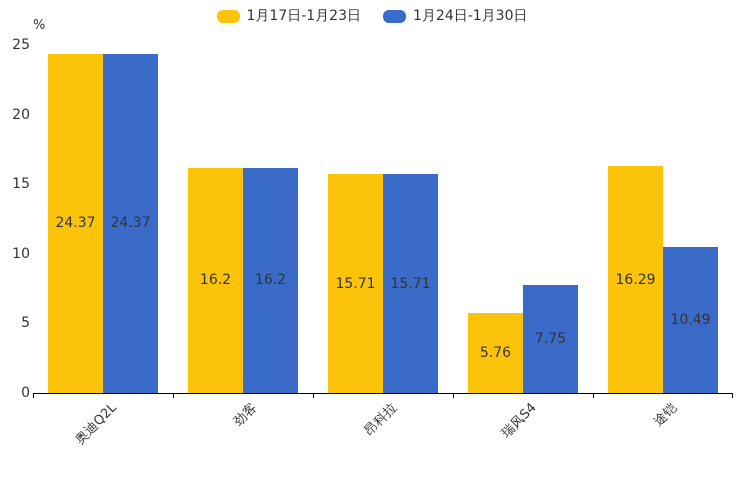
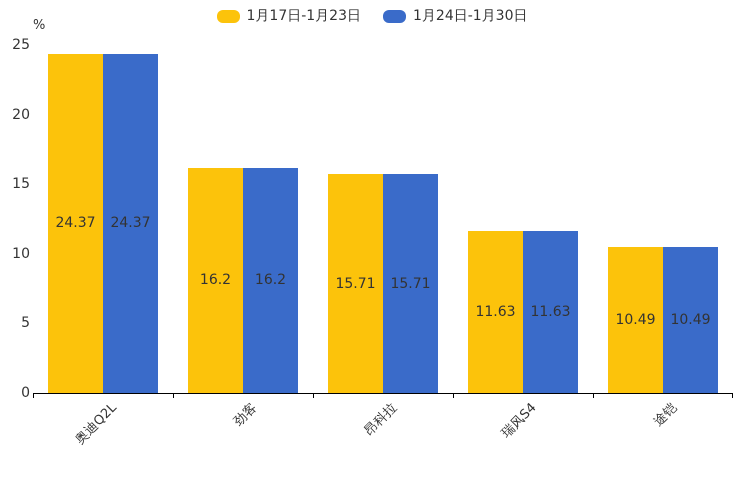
1月17日-1月23日/瑞风S4: 5.76 -> 11.63
1月24日-1月30日/瑞风S4: 7.75 -> 11.63
1月17日-1月23日/途铠: 16.29 -> 10.49
